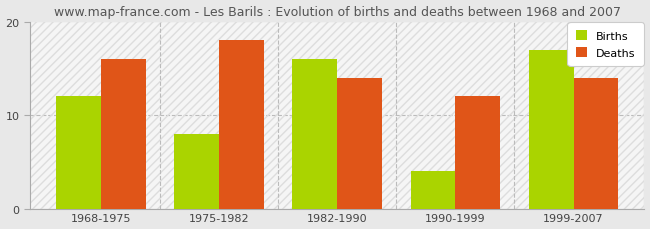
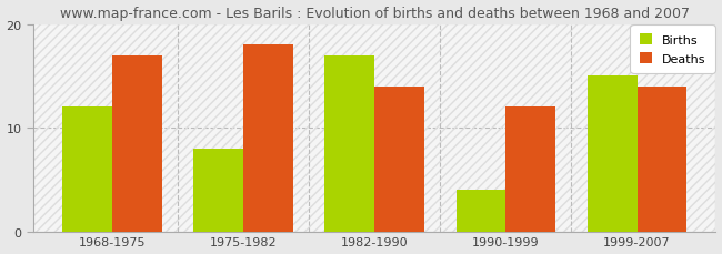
Deaths/1968-1975: 16 -> 17
Births/1982-1990: 16 -> 17
Births/1999-2007: 17 -> 15
